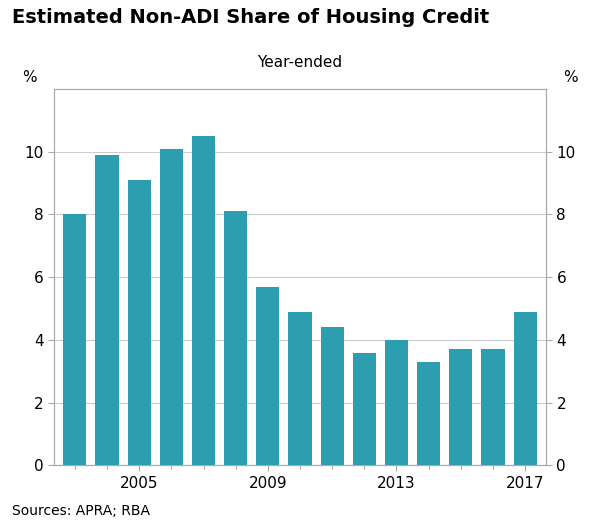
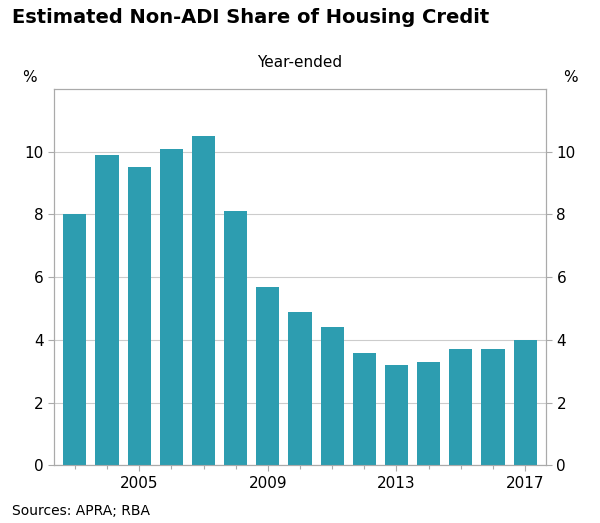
2005: 9.1 -> 9.5
2013: 4.0 -> 3.2
2017: 4.9 -> 4.0
